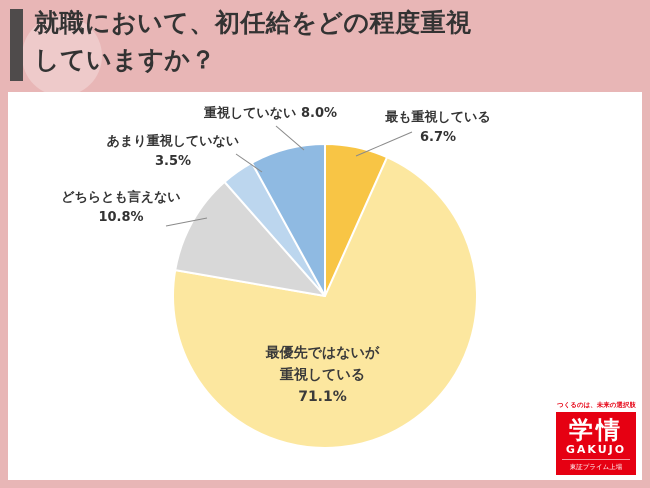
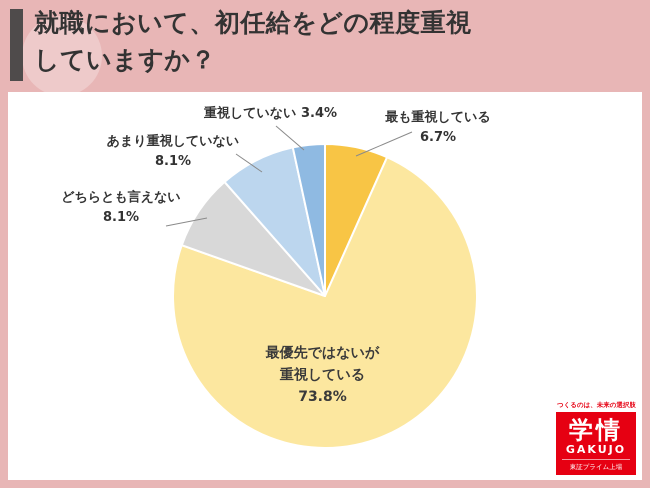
最優先ではないが重視している: 71.1% -> 73.8%
どちらとも言えない: 10.8% -> 8.1%
あまり重視していない: 3.5% -> 8.1%
重視していない: 8.0% -> 3.4%
